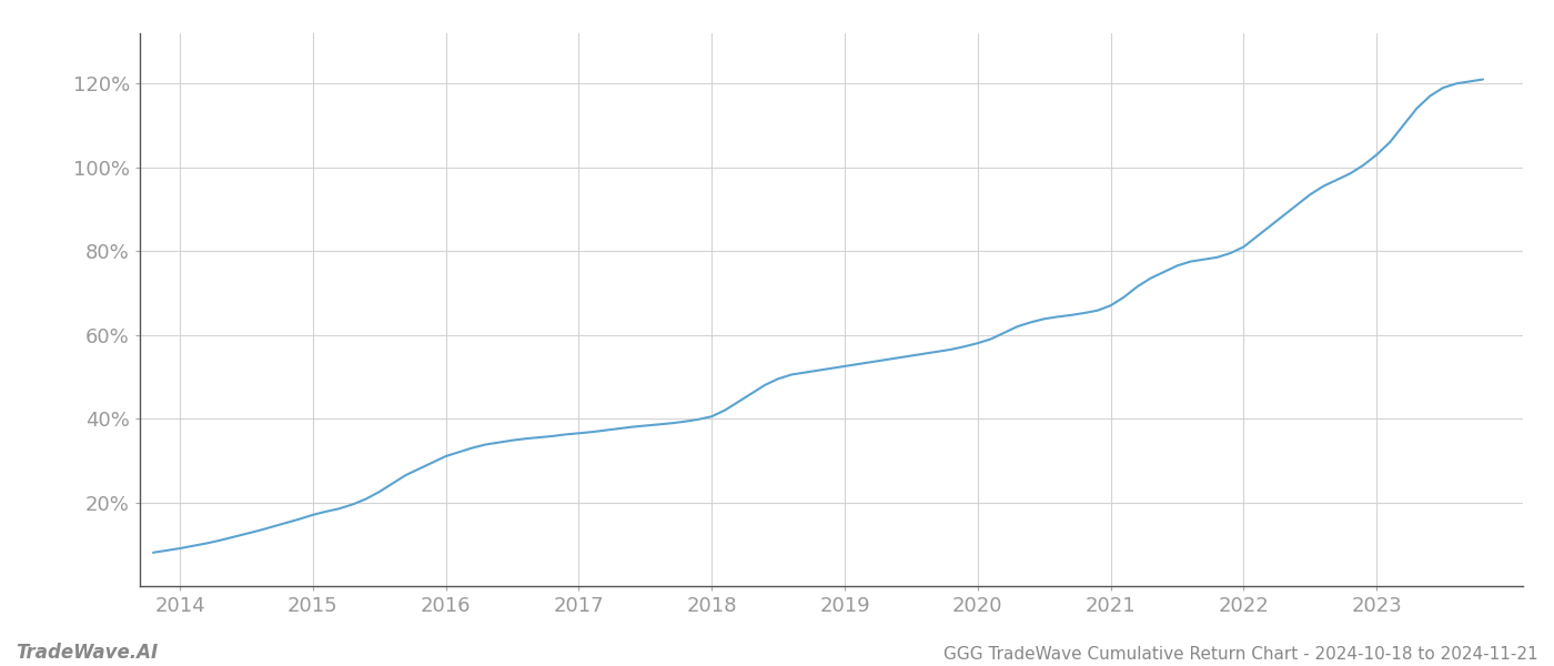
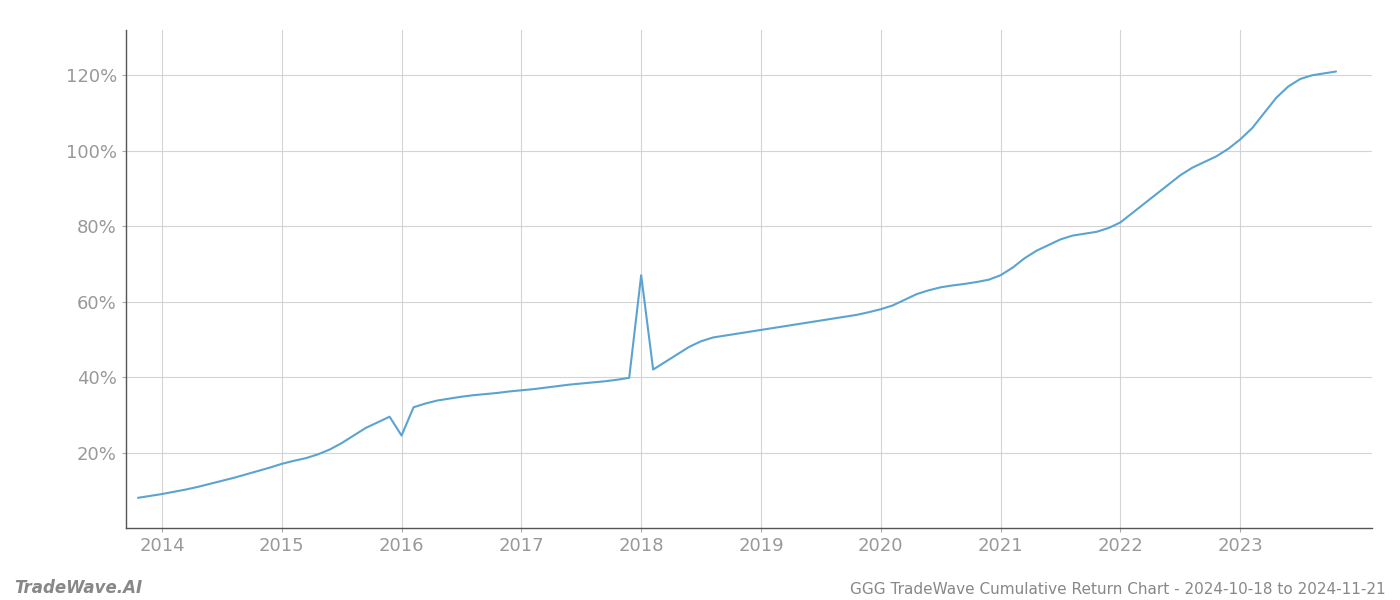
2016: 31.0% -> 24.5%
2018: 40.5% -> 67.0%
